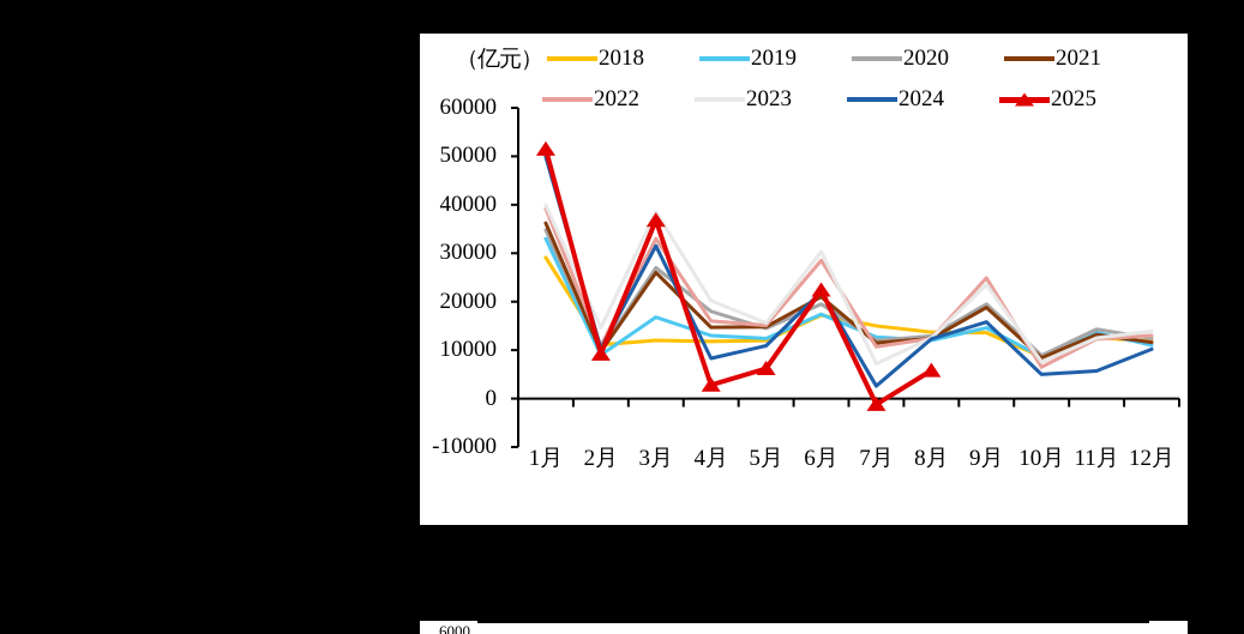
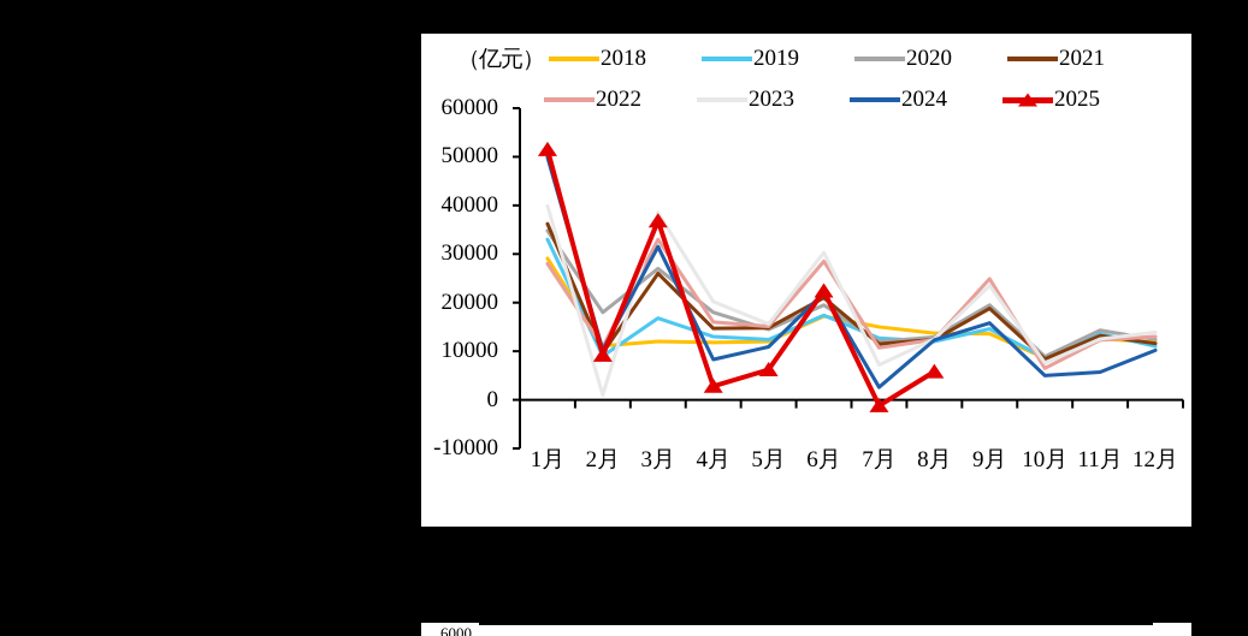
2022/1月: 39000 -> 28000
2020/2月: 10000 -> 18000
2023/2月: 15000 -> 1000
